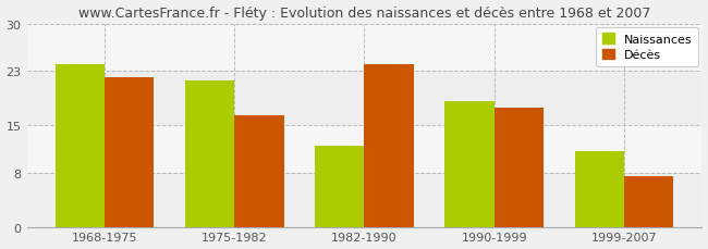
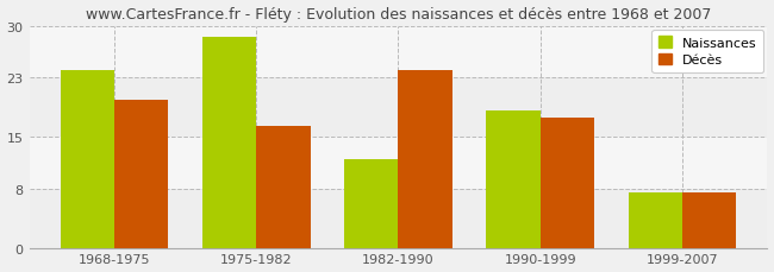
Décès/1968-1975: 22.0 -> 20.0
Naissances/1975-1982: 21.6 -> 28.5
Naissances/1999-2007: 11.2 -> 7.5
